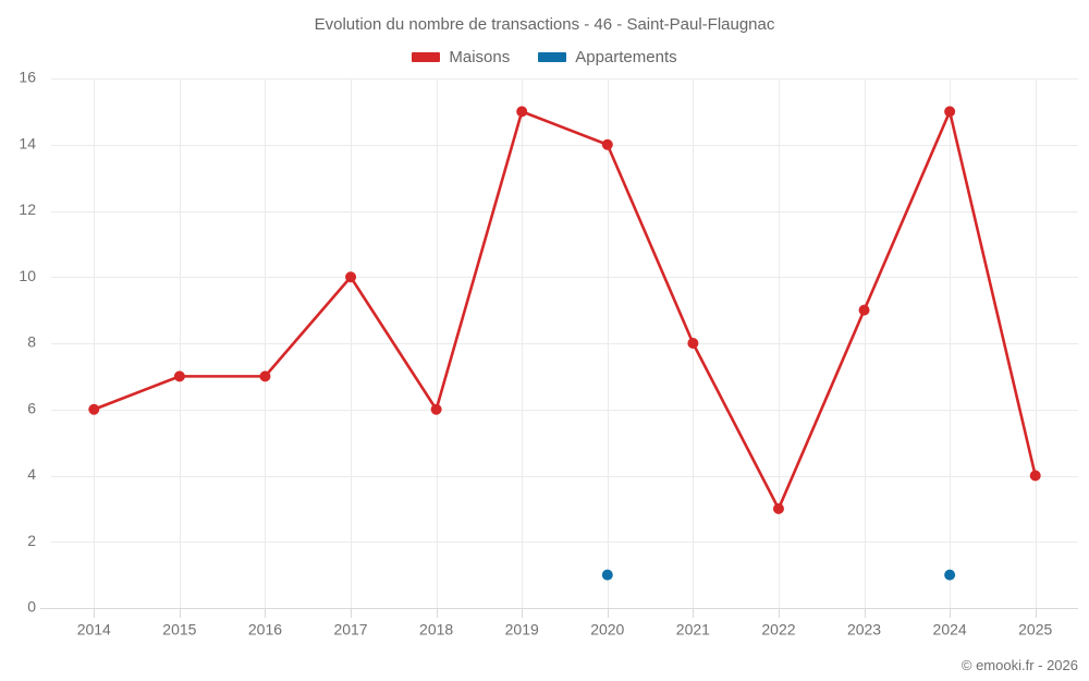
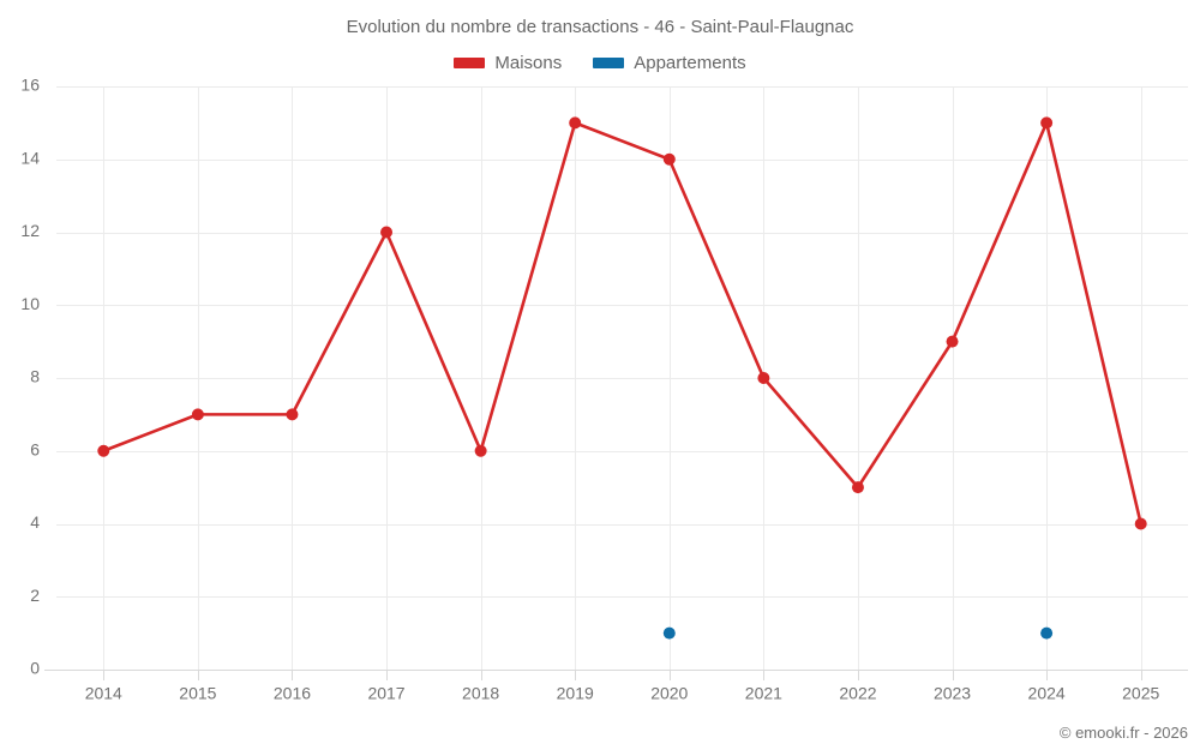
Maisons/2017: 10 -> 12
Maisons/2022: 3 -> 5
